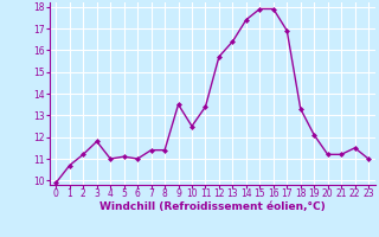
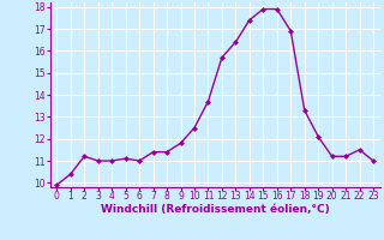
1: 10.7 -> 10.4
3: 11.8 -> 11.0
9: 13.5 -> 11.8
11: 13.4 -> 13.7
